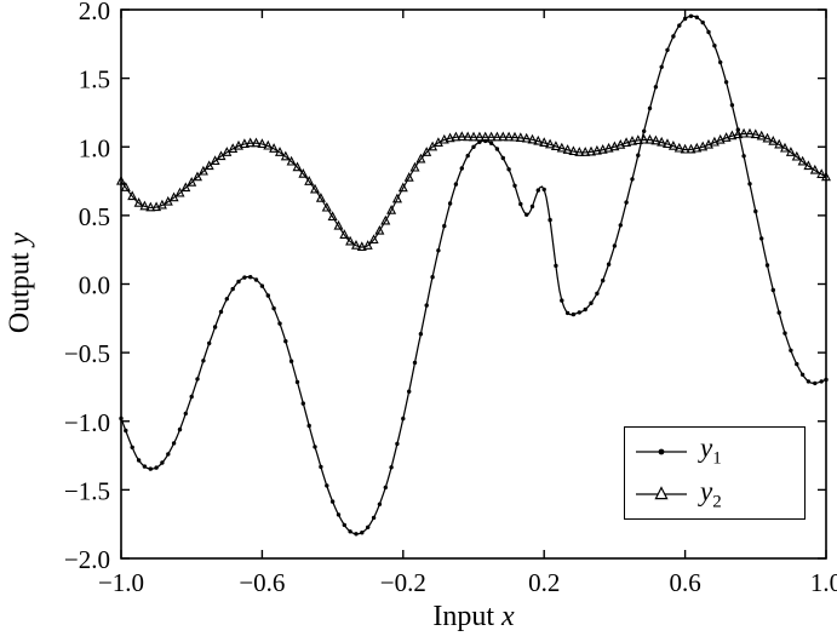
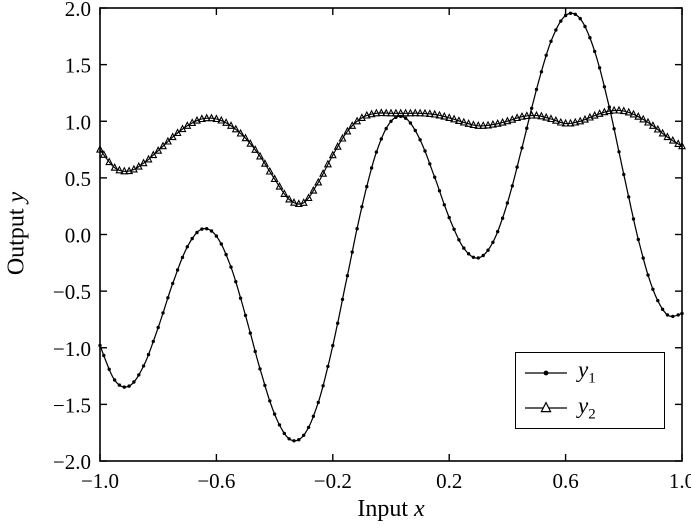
y1/0.2: 0.69 -> 0.15
